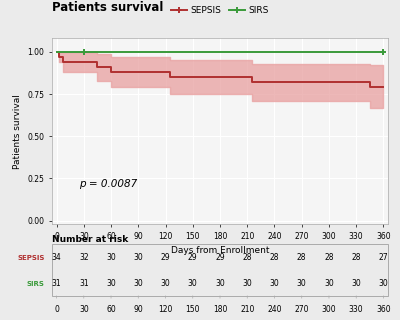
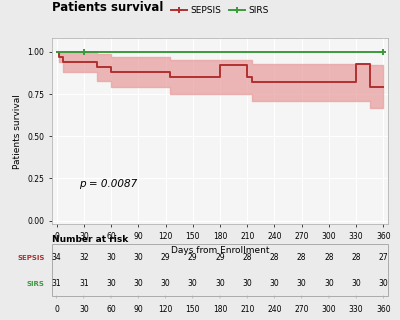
SEPSIS/180: 0.85 -> 0.92
SEPSIS/330: 0.82 -> 0.93
